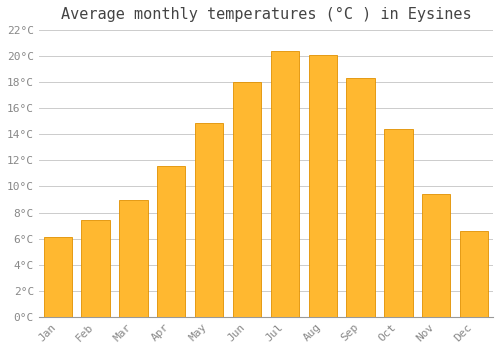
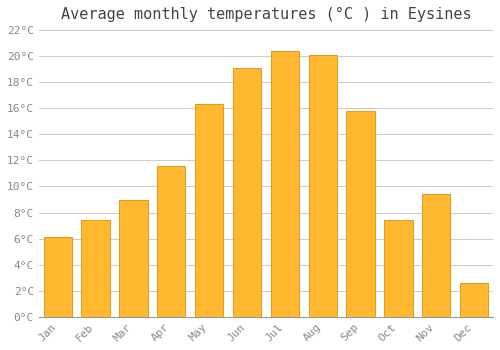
May: 14.9°C -> 16.3°C
Jun: 18.0°C -> 19.1°C
Sep: 18.3°C -> 15.8°C
Oct: 14.4°C -> 7.4°C
Dec: 6.6°C -> 2.6°C
